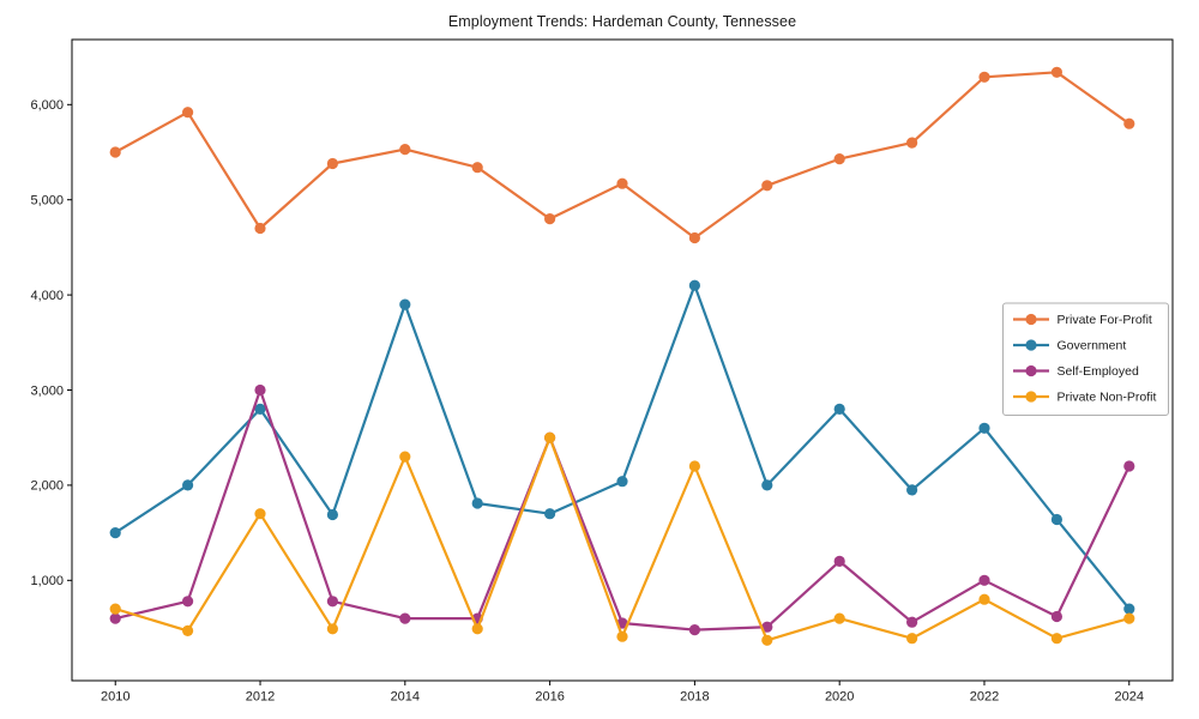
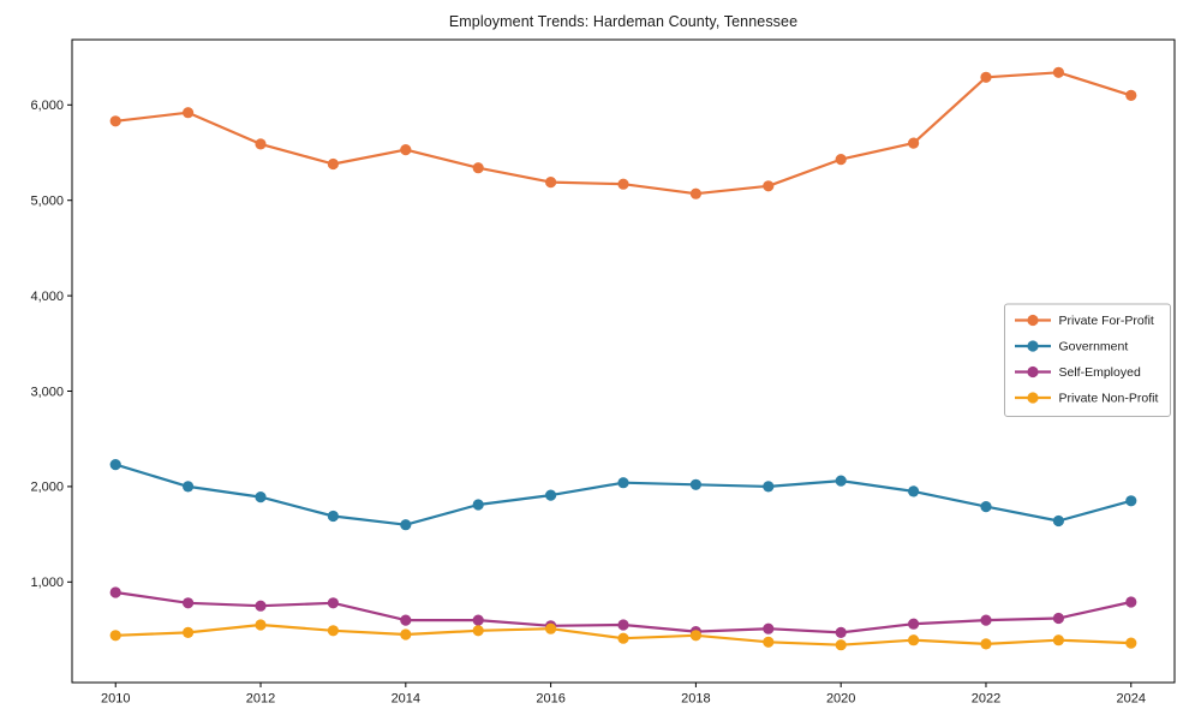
Private For-Profit/2010: 5500 -> 5800
Government/2010: 1500 -> 2200
Self-Employed/2010: 600 -> 900
Private Non-Profit/2010: 700 -> 400
Private For-Profit/2012: 4700 -> 5600
Government/2012: 2800 -> 1900
Self-Employed/2012: 3000 -> 800
Private Non-Profit/2012: 1700 -> 600
Government/2014: 3900 -> 1600
Private Non-Profit/2014: 2300 -> 400
Private For-Profit/2016: 4800 -> 5200
Government/2016: 1700 -> 1900
Self-Employed/2016: 2500 -> 500
Private Non-Profit/2016: 2500 -> 500
Private For-Profit/2018: 4600 -> 5100
Government/2018: 4100 -> 2000
Private Non-Profit/2018: 2200 -> 400
Government/2020: 2800 -> 2100
Self-Employed/2020: 1200 -> 500
Private Non-Profit/2020: 600 -> 300
Government/2022: 2600 -> 1800
Self-Employed/2022: 1000 -> 600
Private Non-Profit/2022: 800 -> 400
Private For-Profit/2024: 5800 -> 6100
Government/2024: 700 -> 1800
Self-Employed/2024: 2200 -> 800
Private Non-Profit/2024: 600 -> 400
